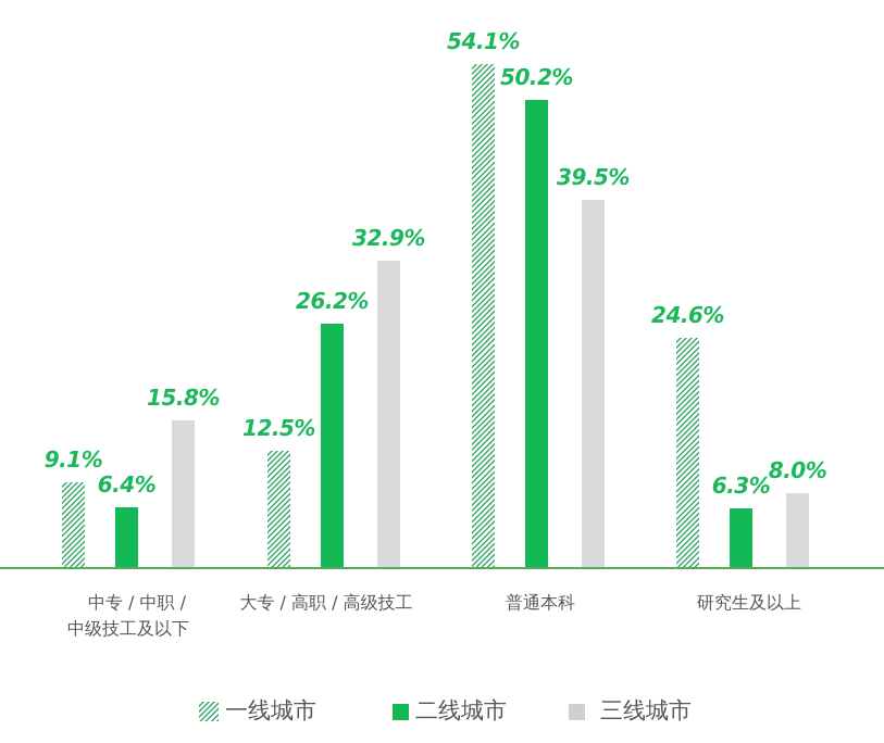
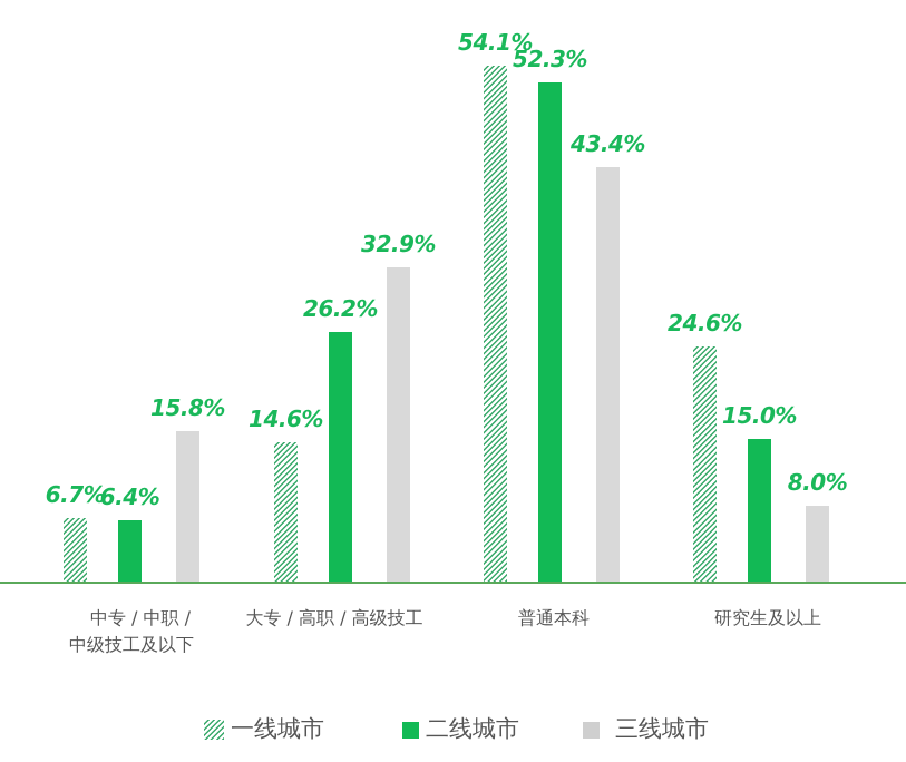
一线城市/中专 / 中职 / 中级技工及以下: 9.1% -> 6.7%
一线城市/大专 / 高职 / 高级技工: 12.5% -> 14.6%
二线城市/普通本科: 50.2% -> 52.3%
三线城市/普通本科: 39.5% -> 43.4%
二线城市/研究生及以上: 6.3% -> 15.0%
